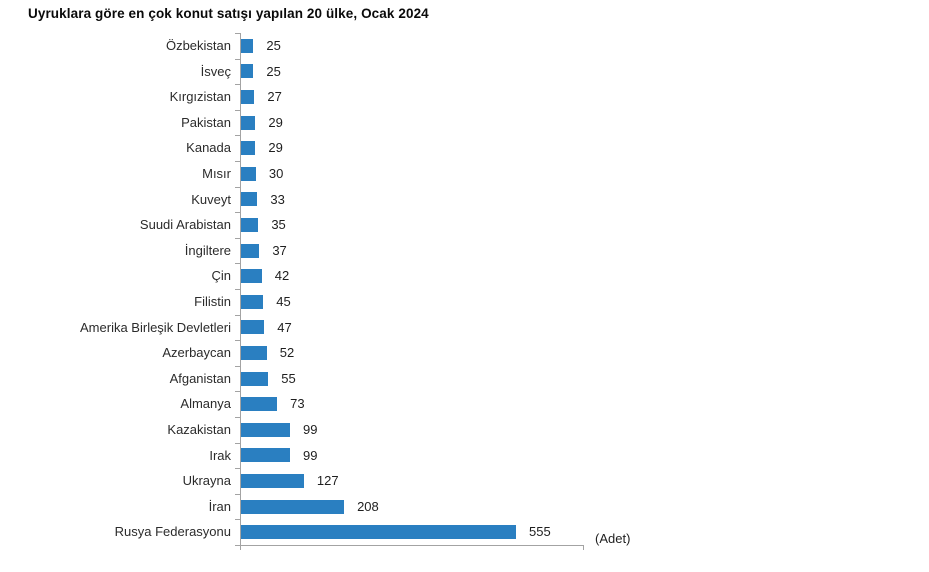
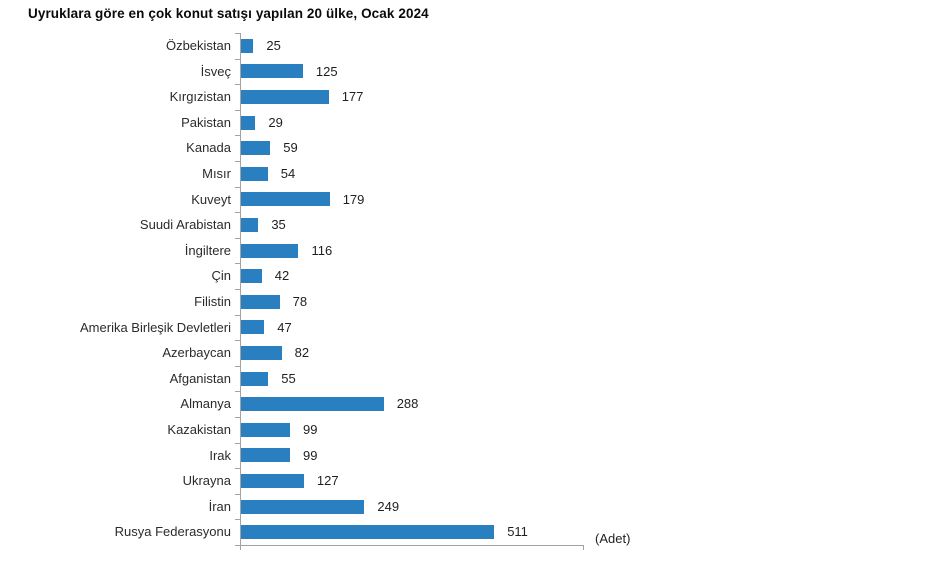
İsveç: 25 -> 125
Kırgızistan: 27 -> 177
Kanada: 29 -> 59
Mısır: 30 -> 54
Kuveyt: 33 -> 179
İngiltere: 37 -> 116
Filistin: 45 -> 78
Azerbaycan: 52 -> 82
Almanya: 73 -> 288
İran: 208 -> 249
Rusya Federasyonu: 555 -> 511
